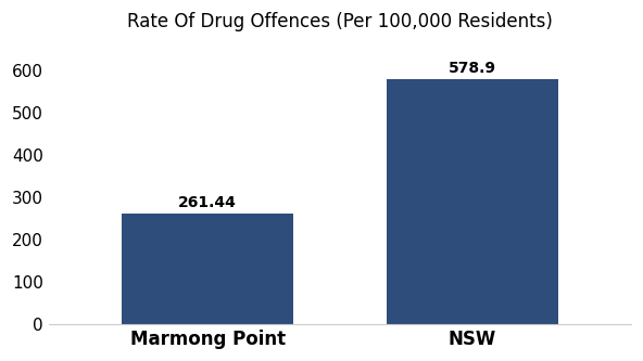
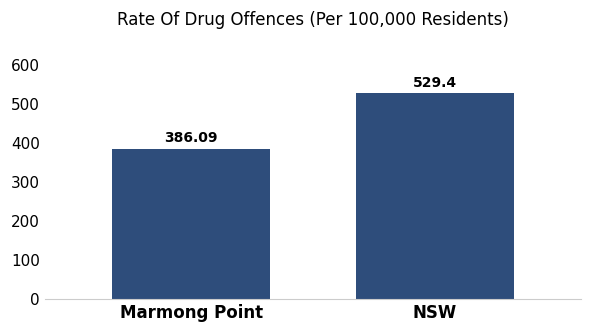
Marmong Point: 261.44 -> 386.09
NSW: 578.9 -> 529.4
